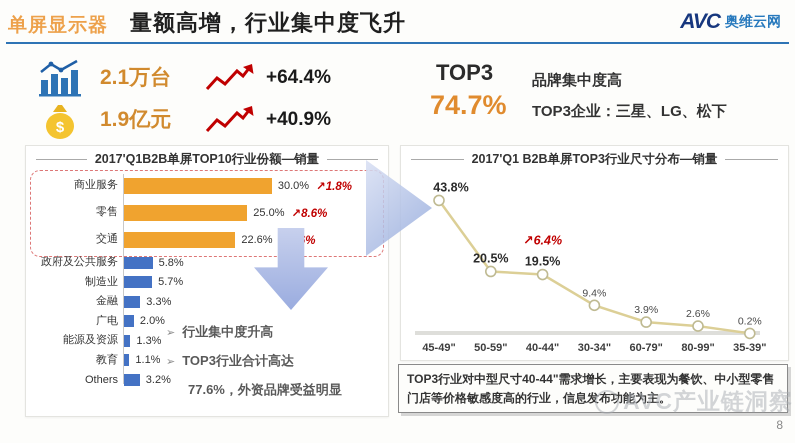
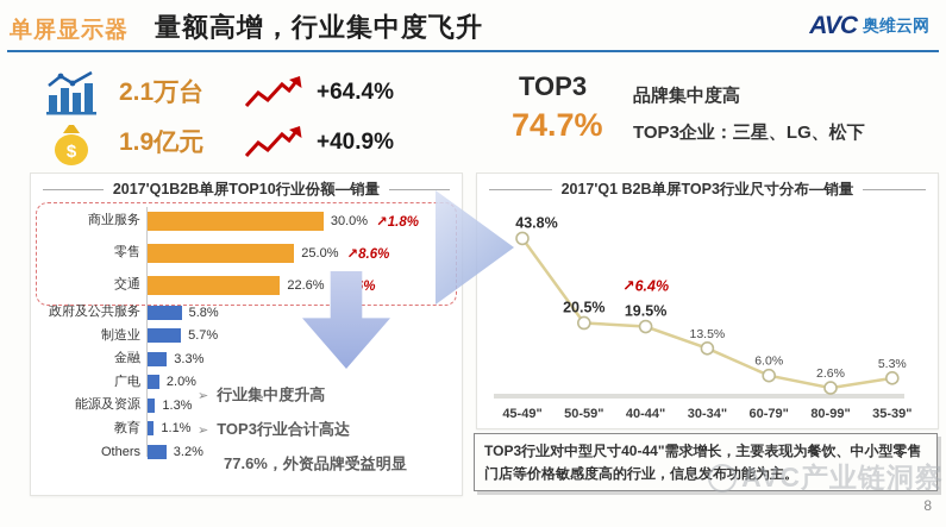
2017'Q1 B2B单屏TOP3行业尺寸分布—销量/30-34": 9.4% -> 13.5%
2017'Q1 B2B单屏TOP3行业尺寸分布—销量/60-79": 3.9% -> 6.0%
2017'Q1 B2B单屏TOP3行业尺寸分布—销量/35-39": 0.2% -> 5.3%
